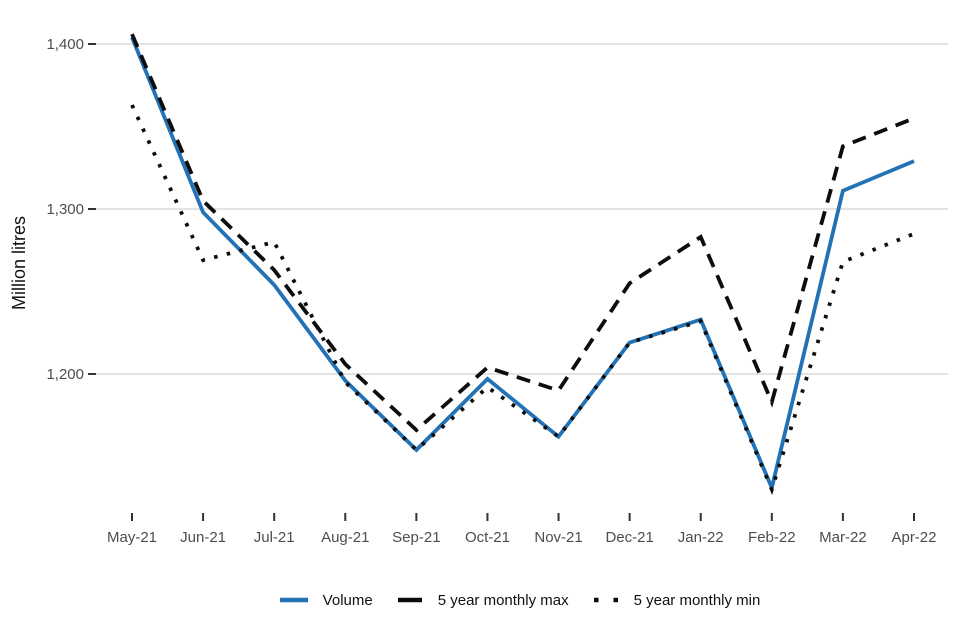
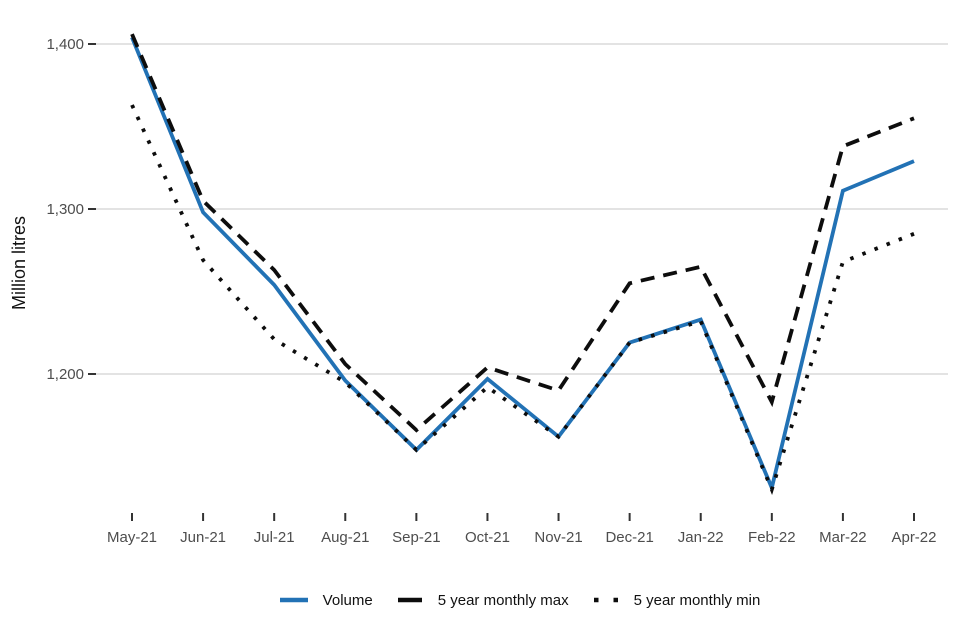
5 year monthly min/Jul-21: 1280 -> 1221
5 year monthly max/Jan-22: 1283 -> 1265
